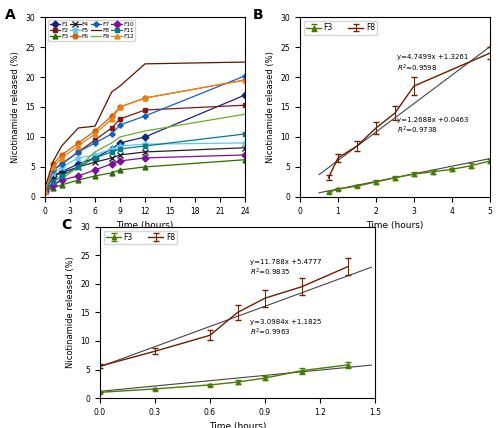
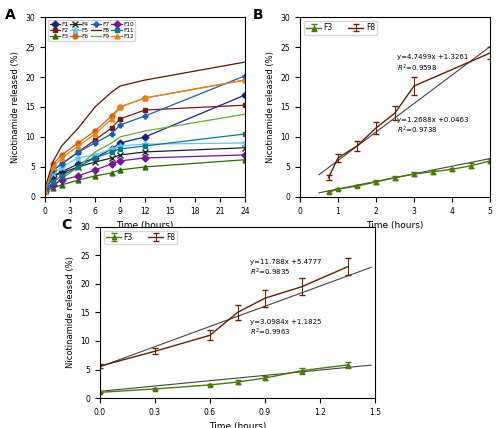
F8/6: 11.8 -> 15.0
F8/12: 22.2 -> 19.5
